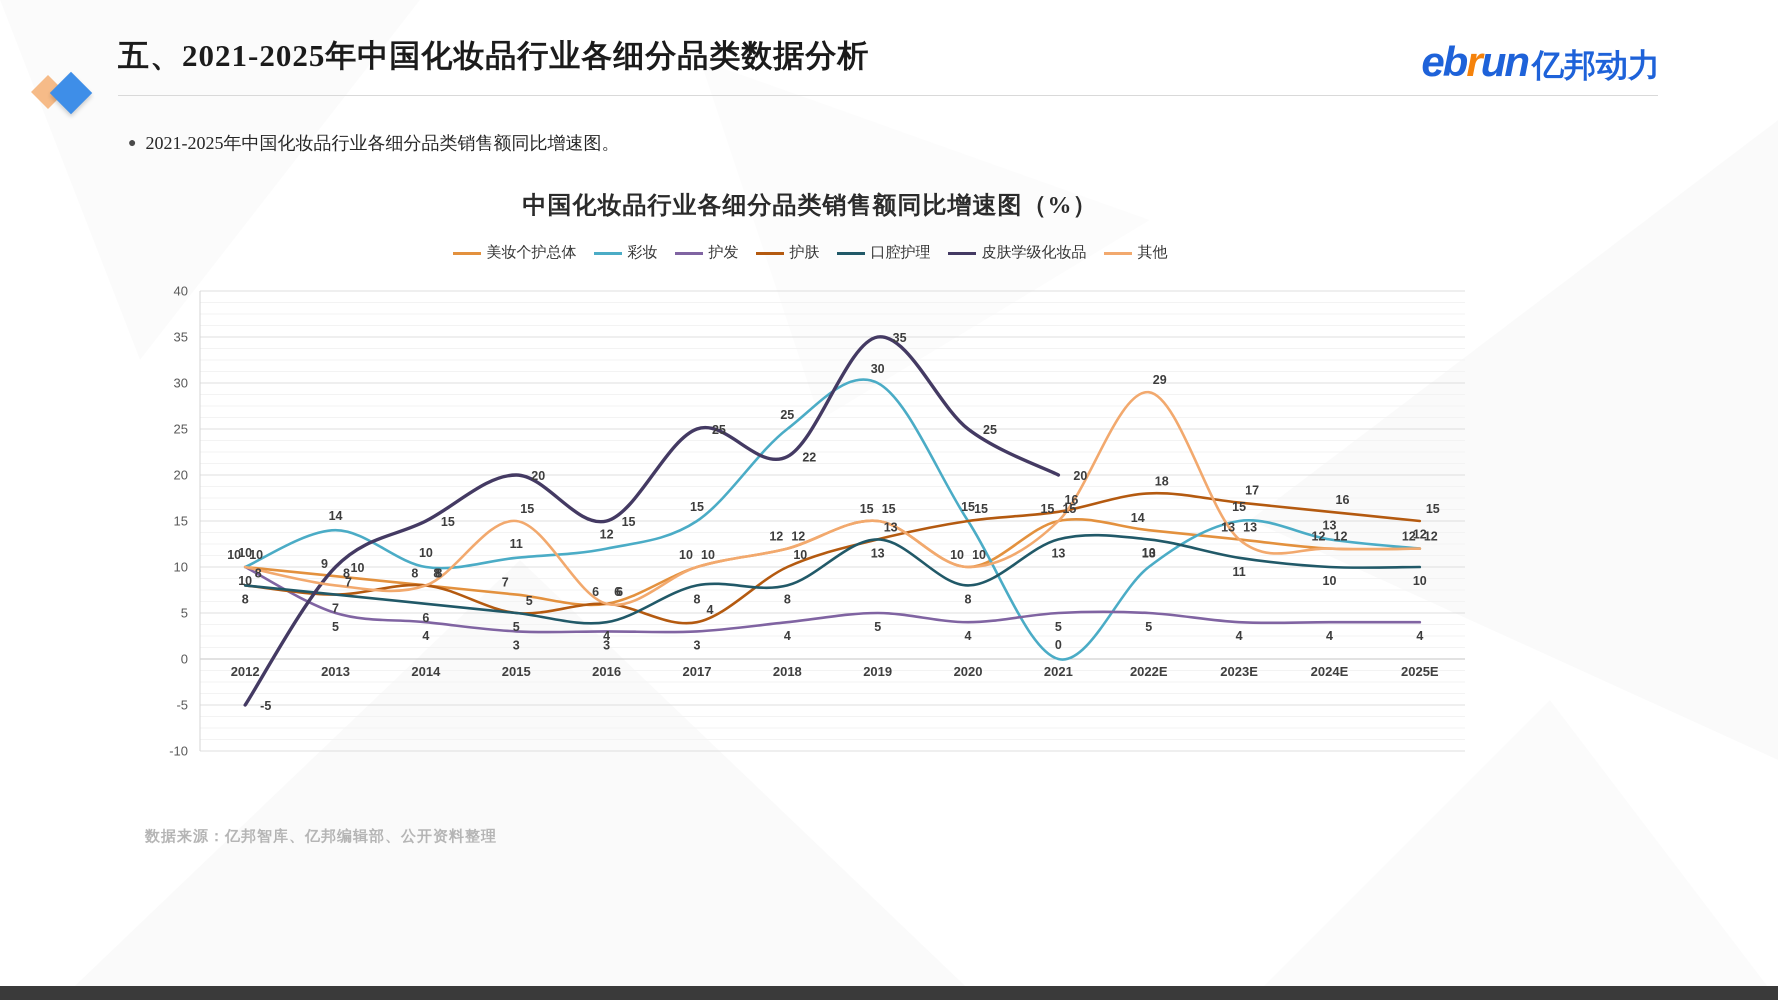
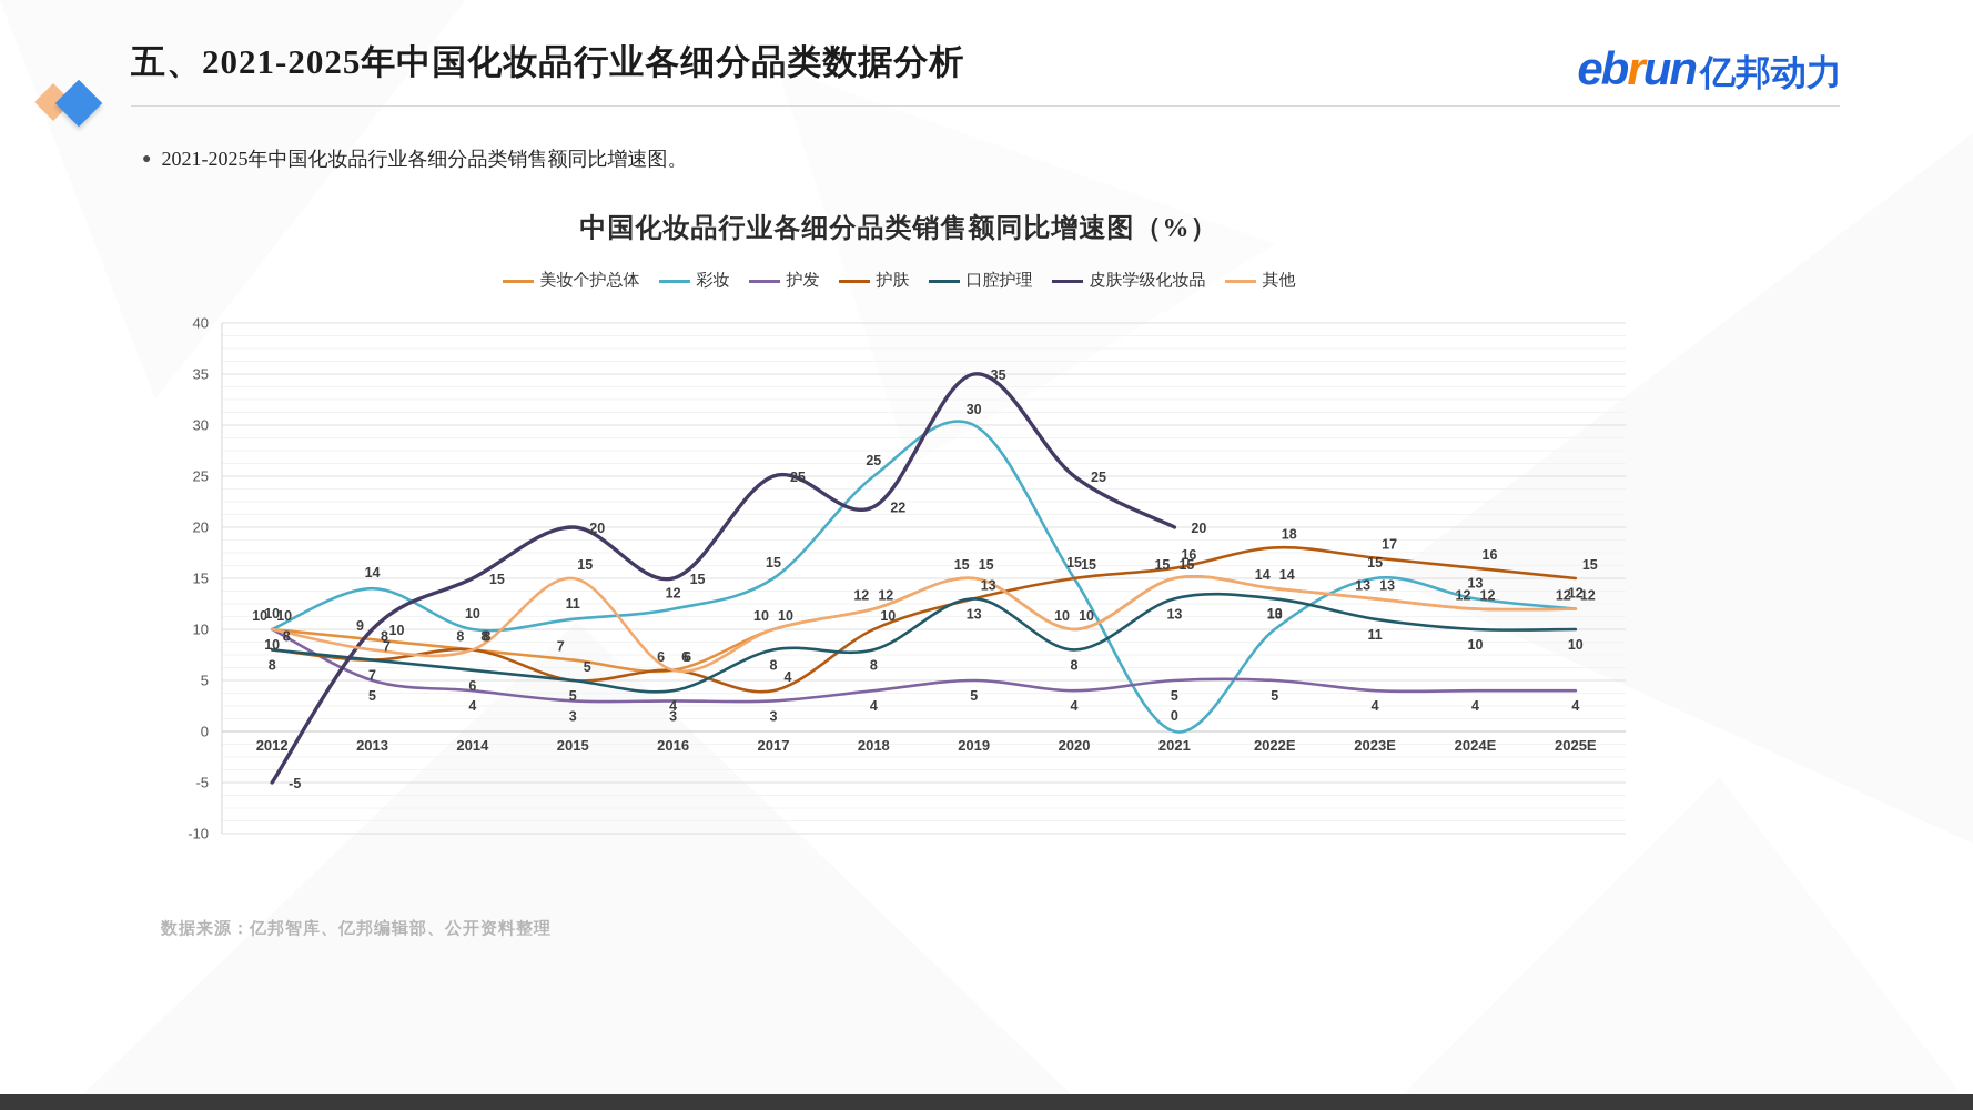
其他/2022E: 29 -> 14
